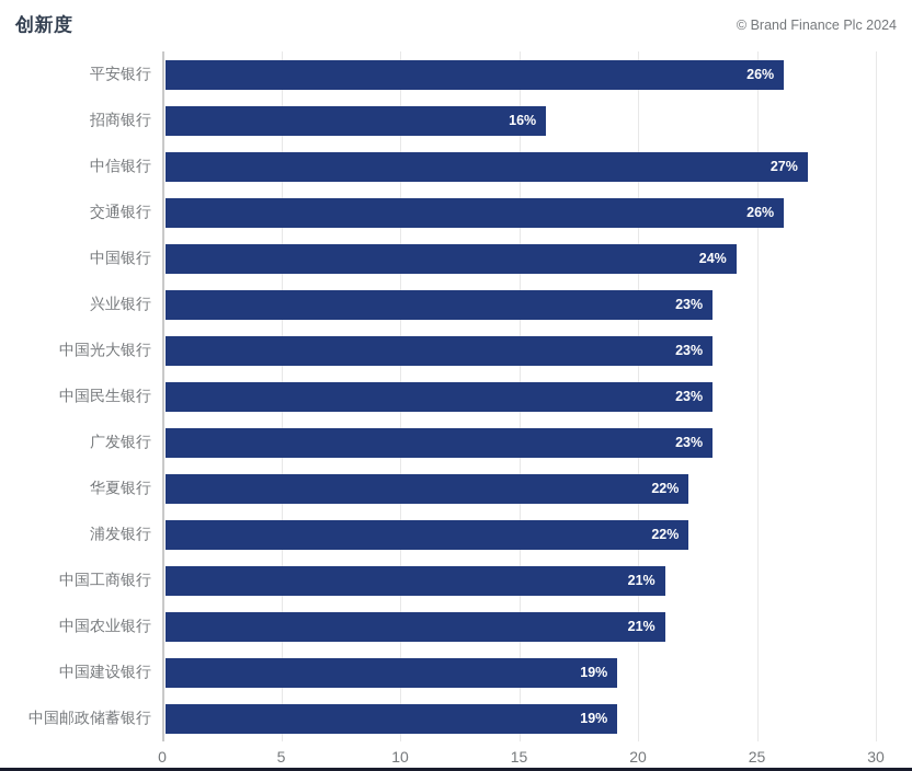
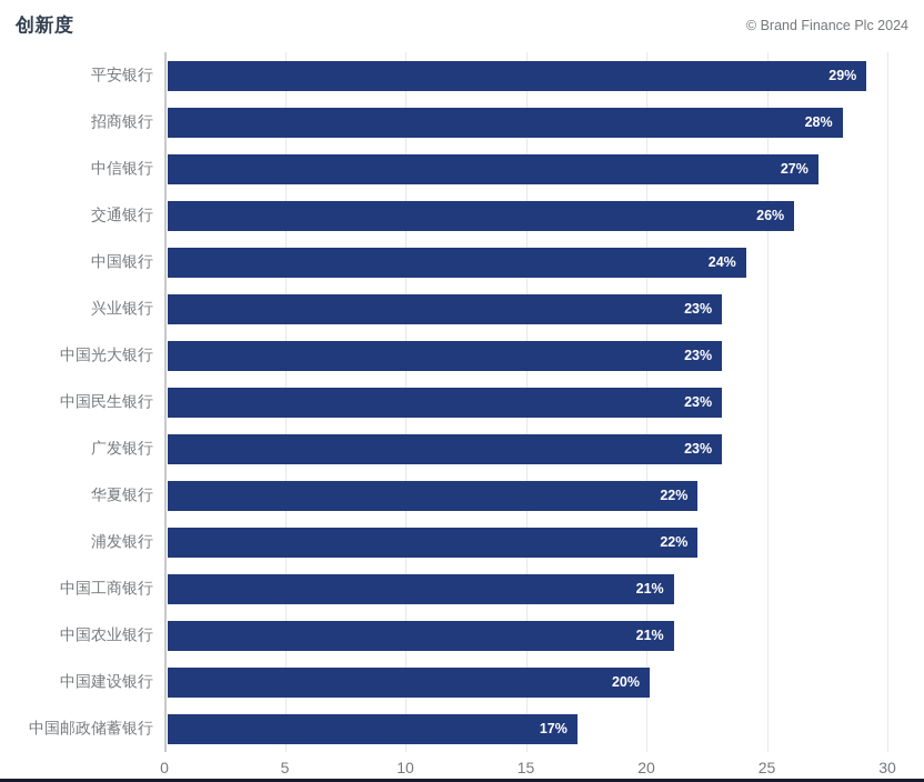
平安银行: 26% -> 29%
招商银行: 16% -> 28%
中国建设银行: 19% -> 20%
中国邮政储蓄银行: 19% -> 17%
